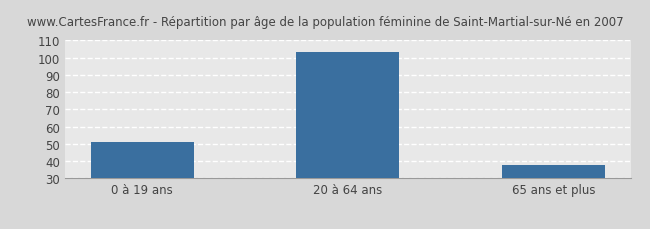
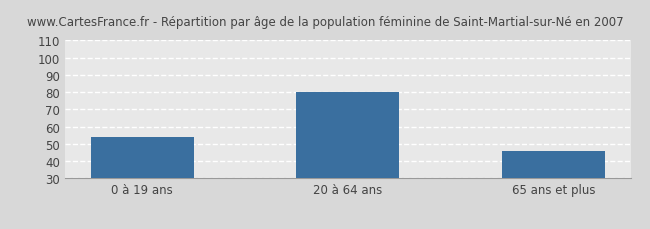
0 à 19 ans: 51 -> 54
20 à 64 ans: 103 -> 80
65 ans et plus: 38 -> 46
